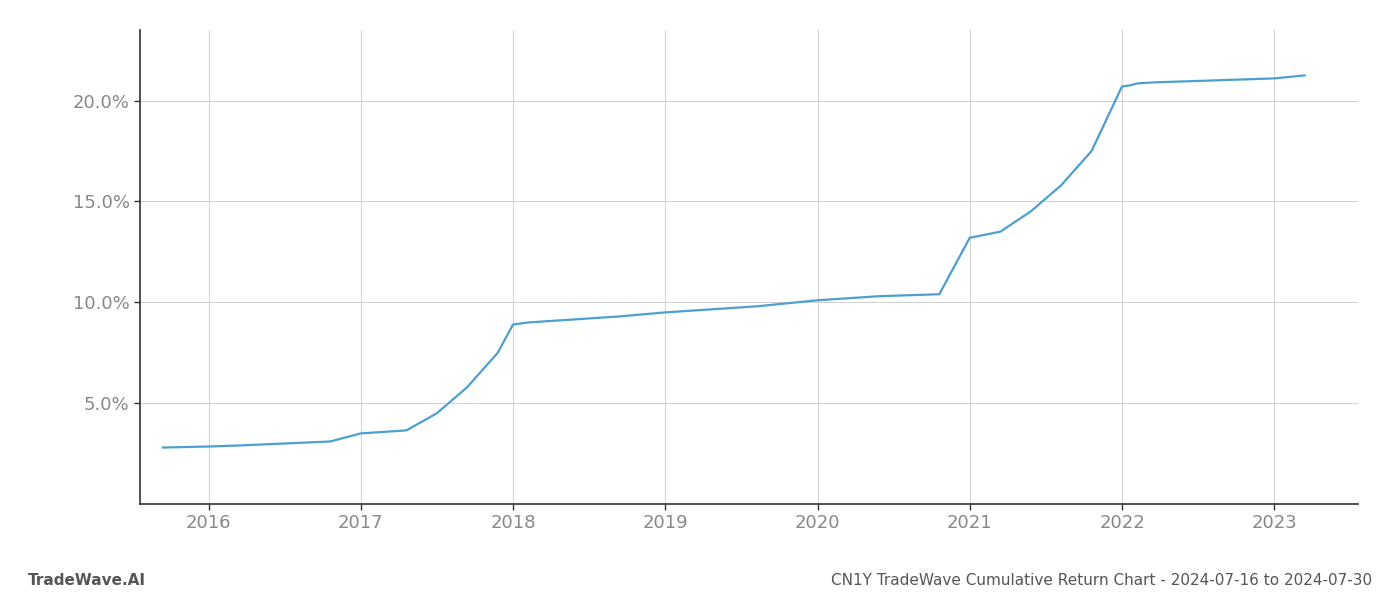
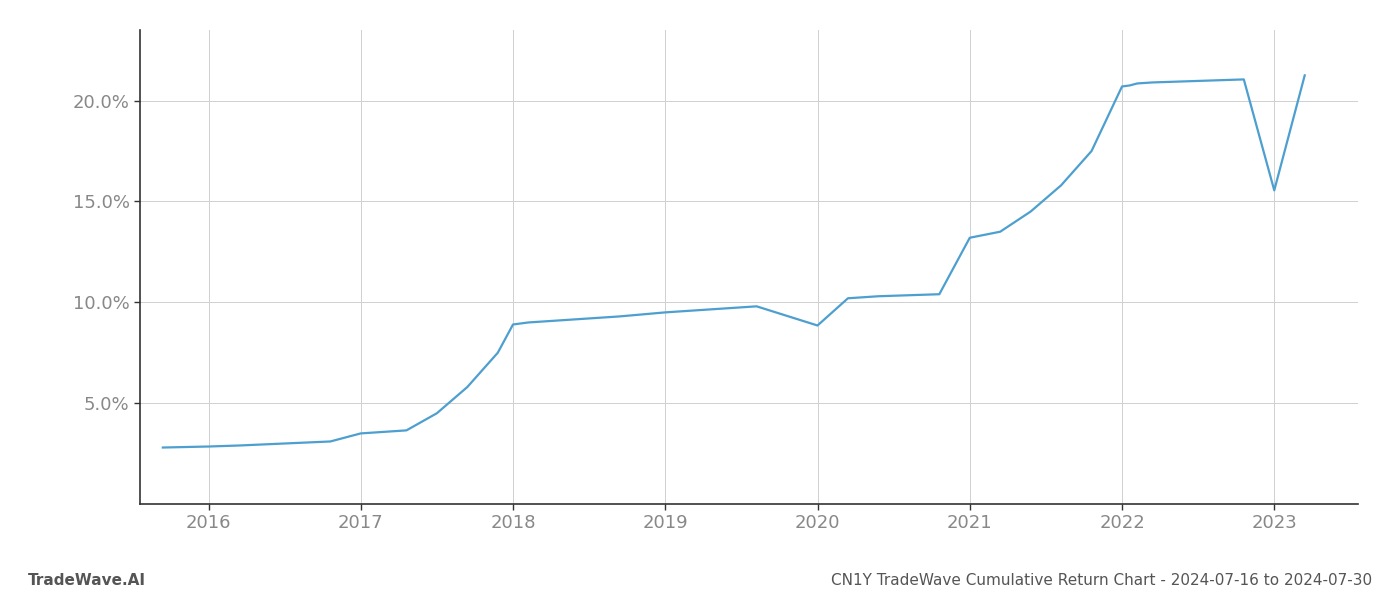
2020: 10.10% -> 8.85%
2023: 21.10% -> 15.55%
